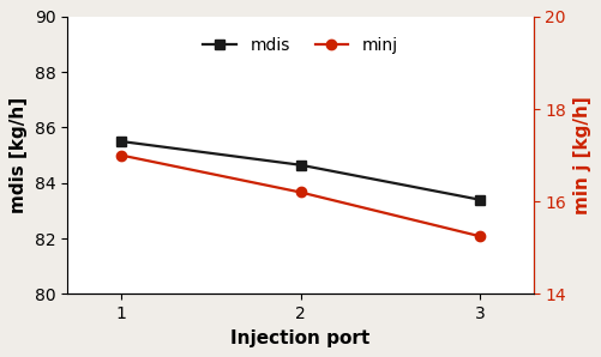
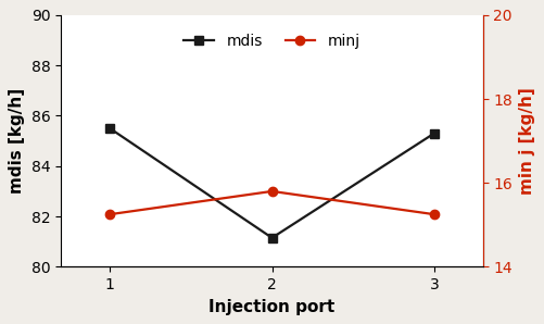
minj/1: 17.00 -> 15.25
mdis/2: 84.65 -> 81.15
minj/2: 16.20 -> 15.80
mdis/3: 83.40 -> 85.30
